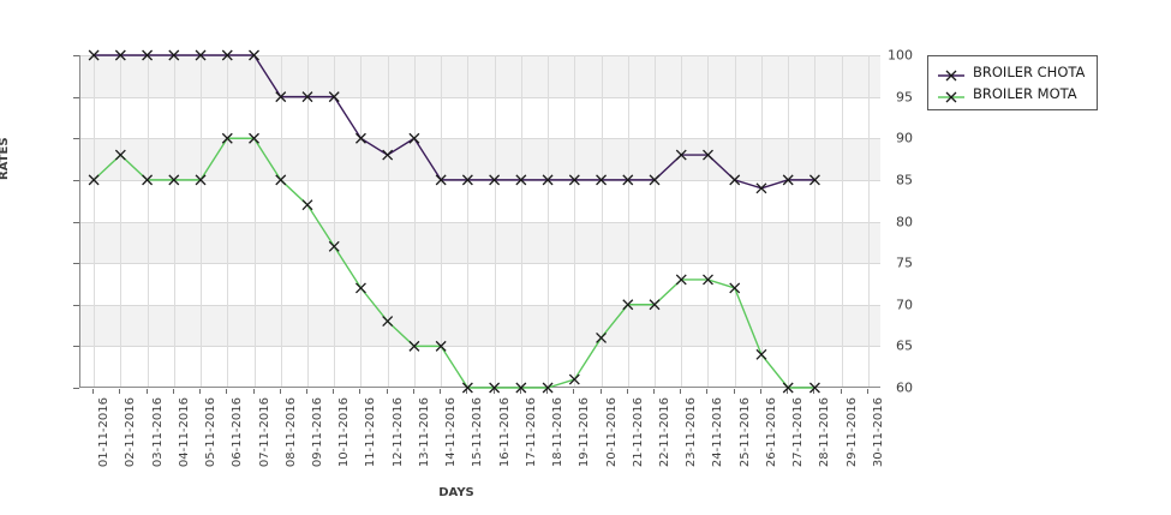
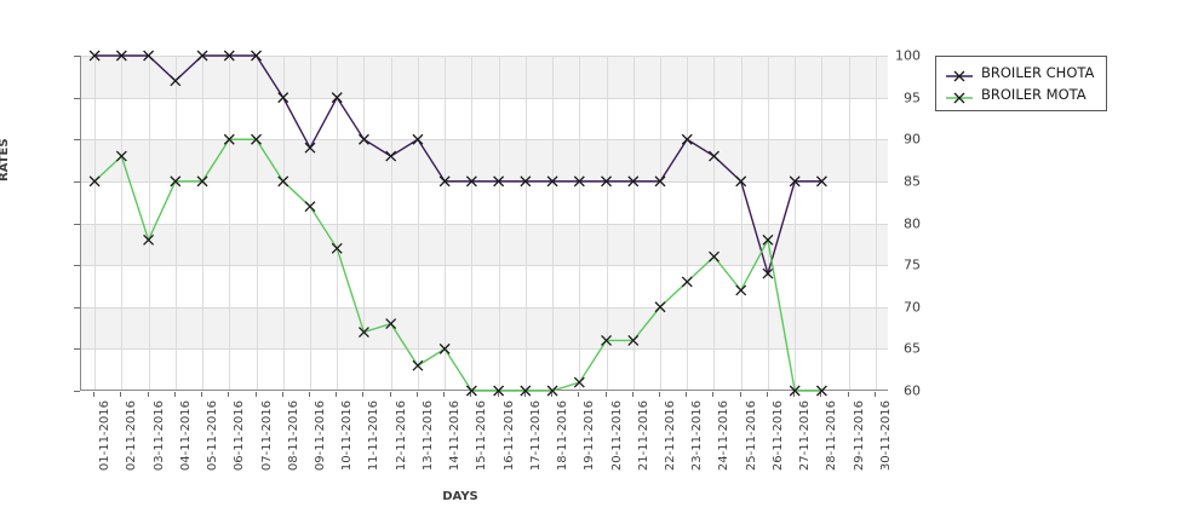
BROILER MOTA/03-11-2016: 85 -> 78
BROILER CHOTA/04-11-2016: 100 -> 97
BROILER CHOTA/09-11-2016: 95 -> 89
BROILER MOTA/11-11-2016: 72 -> 67
BROILER MOTA/13-11-2016: 65 -> 63
BROILER MOTA/21-11-2016: 70 -> 66
BROILER CHOTA/23-11-2016: 88 -> 90
BROILER MOTA/24-11-2016: 73 -> 76
BROILER CHOTA/26-11-2016: 84 -> 74
BROILER MOTA/26-11-2016: 64 -> 78
